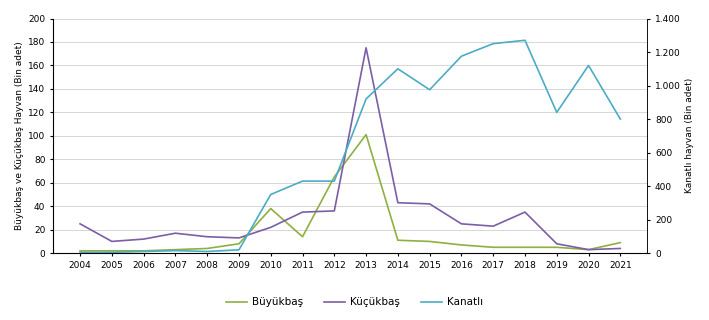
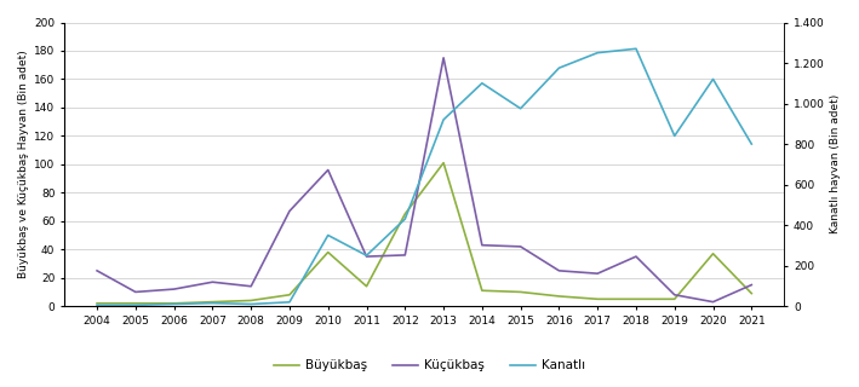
Küçükbaş/2009: 13 -> 67
Küçükbaş/2010: 22 -> 96
Kanatlı/2011: 430 -> 250
Büyükbaş/2020: 3 -> 37
Küçükbaş/2021: 4 -> 15
